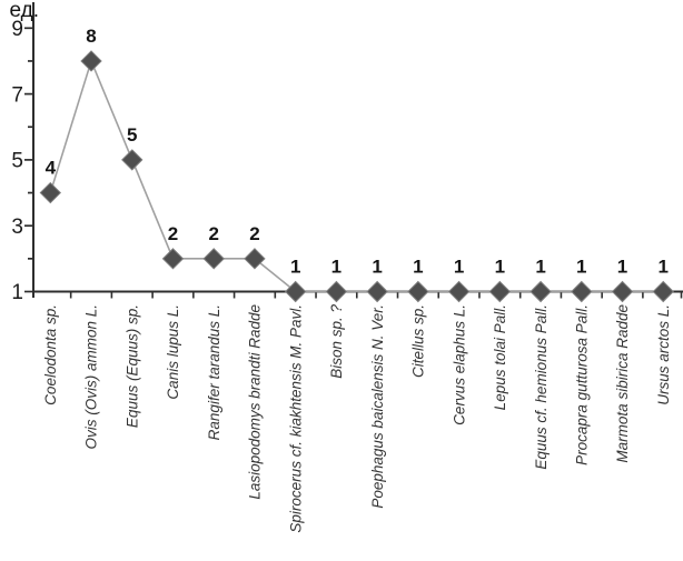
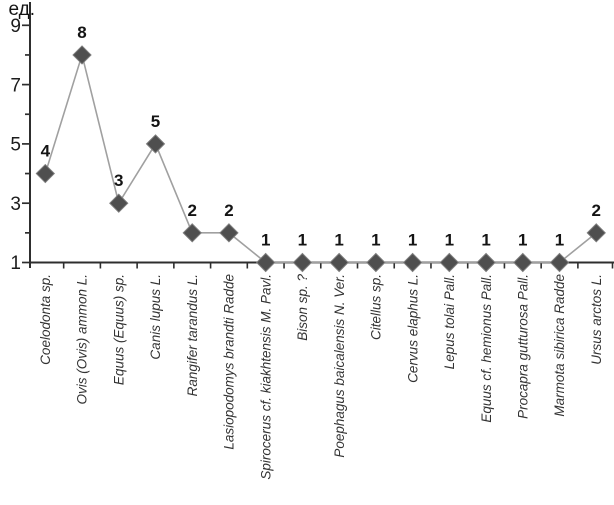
Equus (Equus) sp.: 5 -> 3
Canis lupus L.: 2 -> 5
Ursus arctos L.: 1 -> 2
